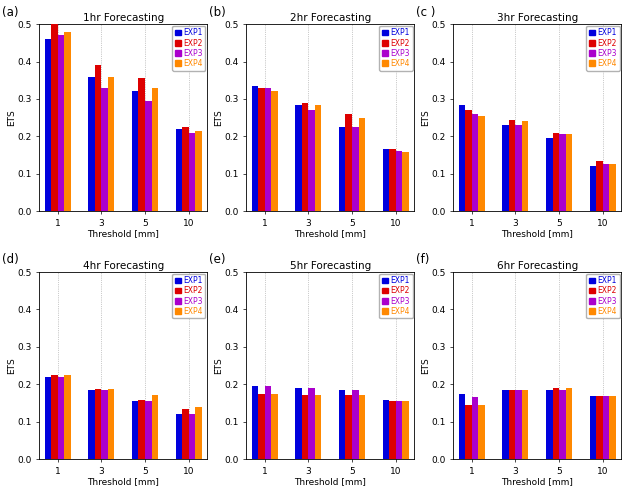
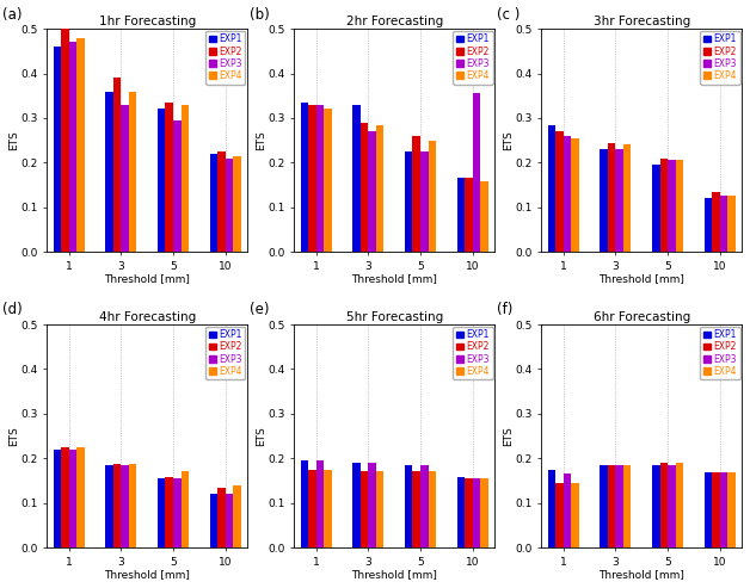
1hr Forecasting/EXP2/5: 0.355 -> 0.335
2hr Forecasting/EXP1/3: 0.285 -> 0.330
2hr Forecasting/EXP3/10: 0.160 -> 0.355
